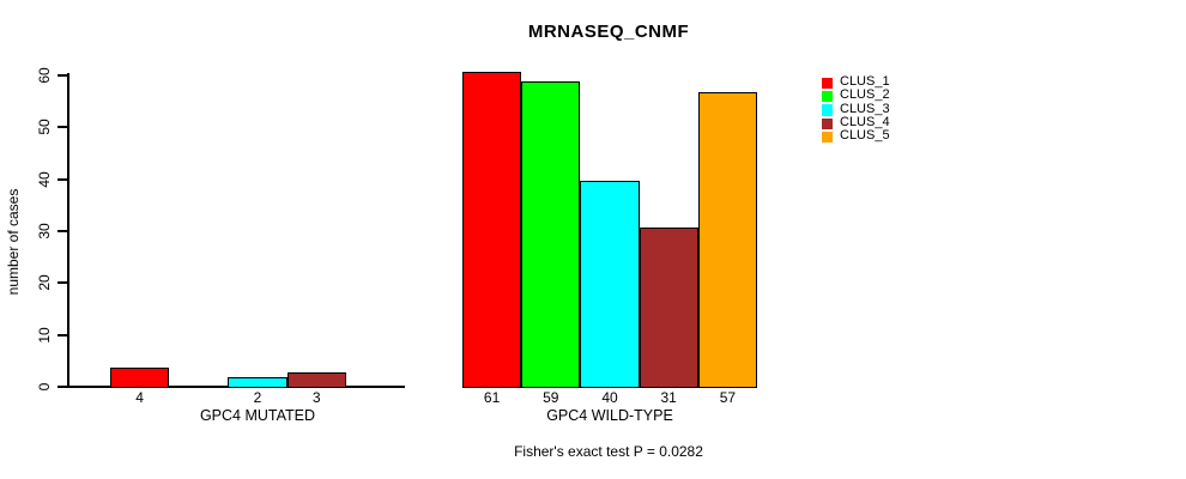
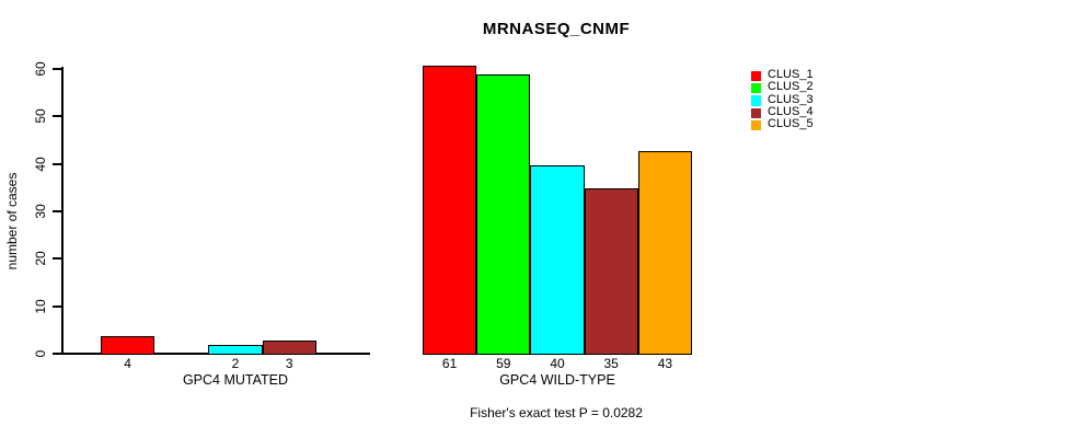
CLUS_4/GPC4 WILD-TYPE: 31 -> 35
CLUS_5/GPC4 WILD-TYPE: 57 -> 43
